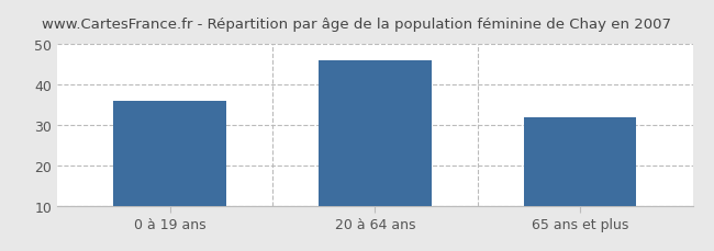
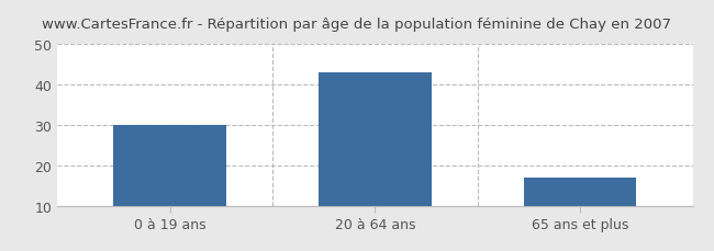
0 à 19 ans: 36 -> 30
20 à 64 ans: 46 -> 43
65 ans et plus: 32 -> 17
